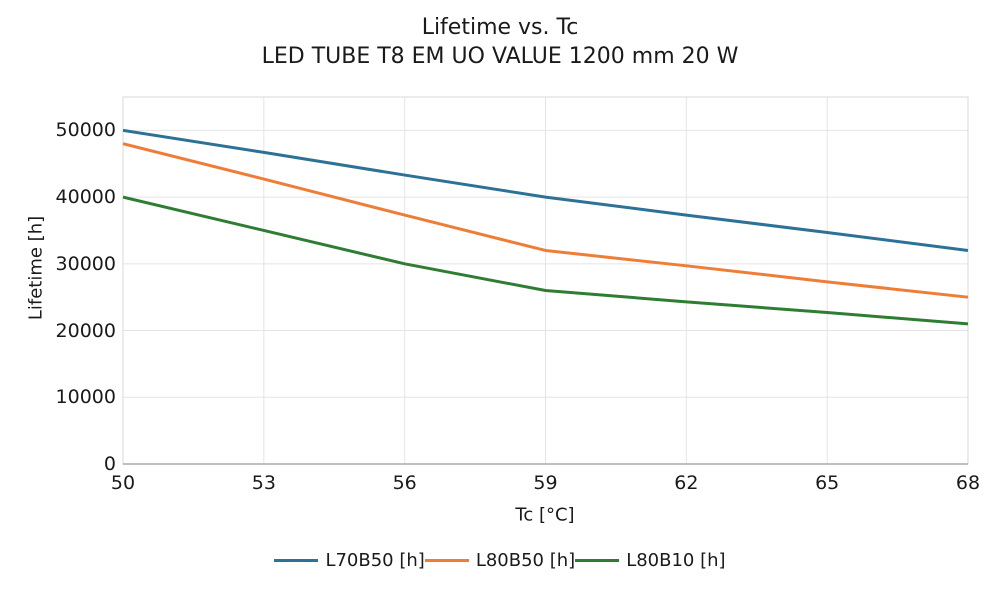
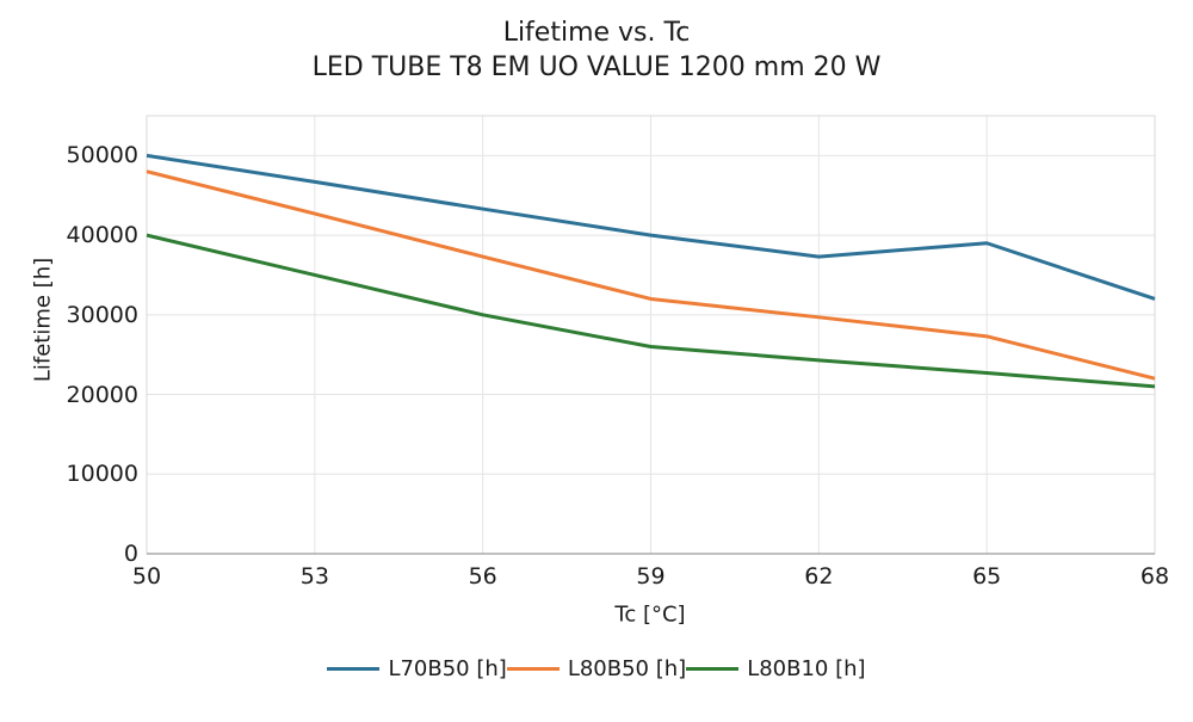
L70B50 [h]/65: 35000 -> 39000
L80B50 [h]/68: 25000 -> 22000
